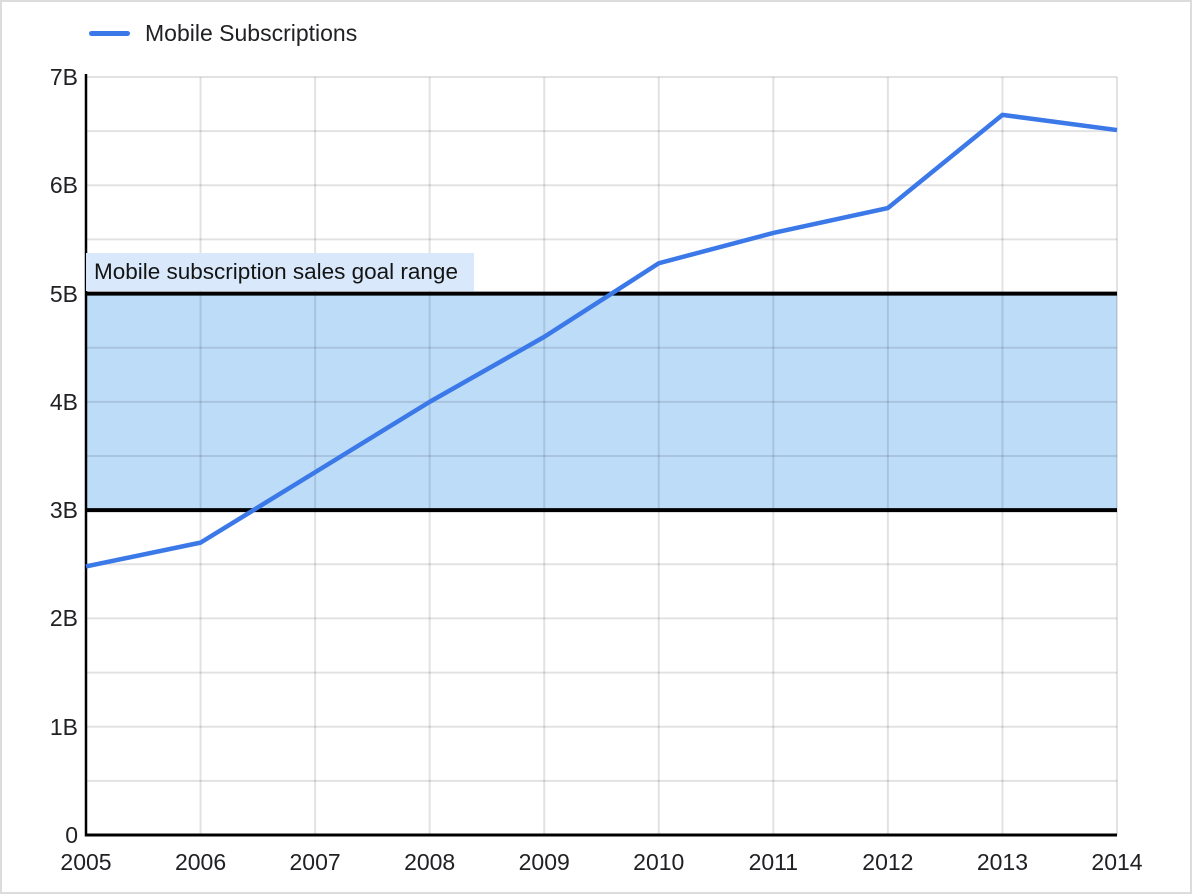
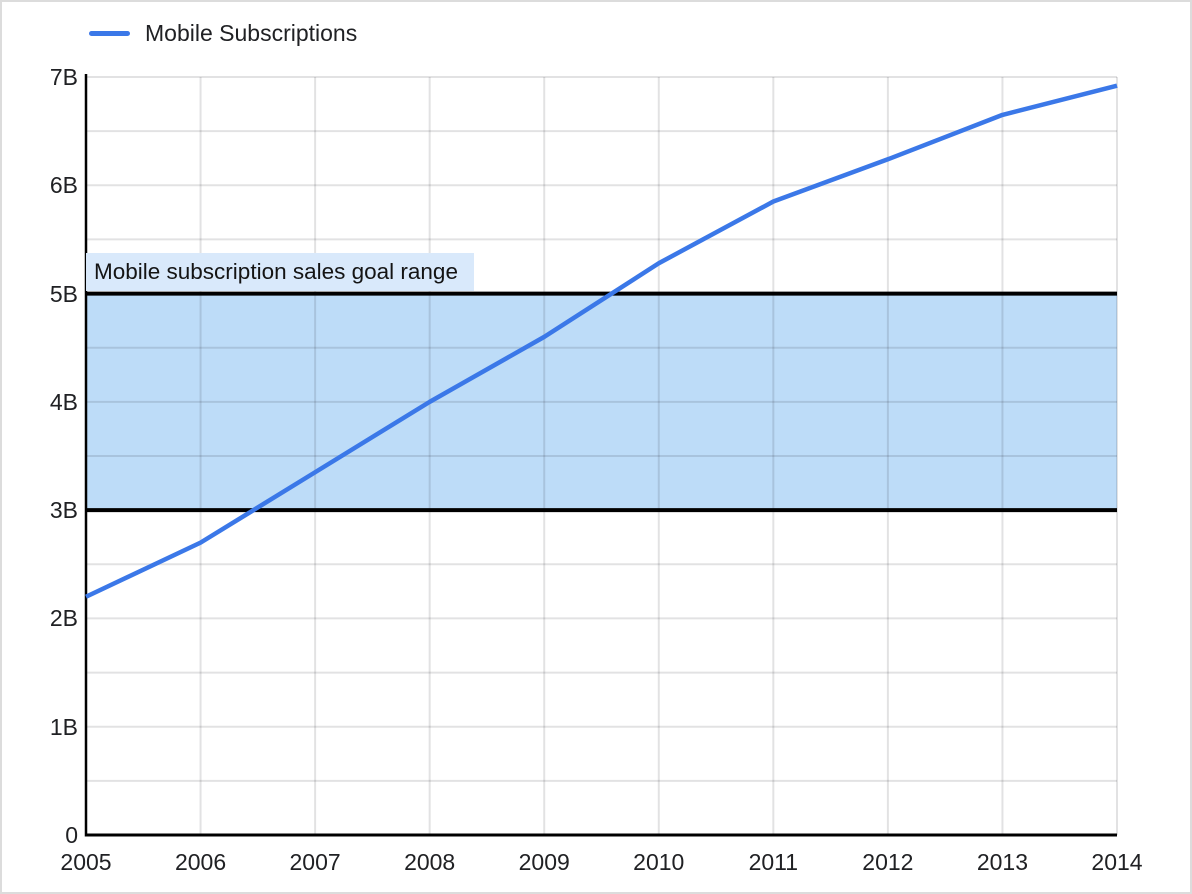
2005: 2.48B -> 2.20B
2011: 5.56B -> 5.85B
2012: 5.79B -> 6.24B
2014: 6.51B -> 6.92B
